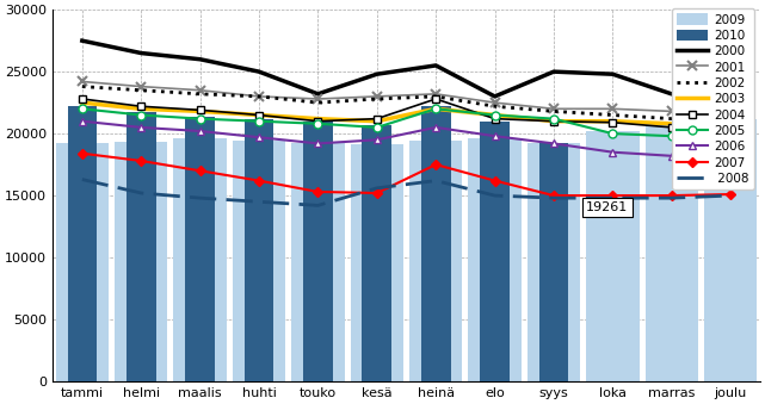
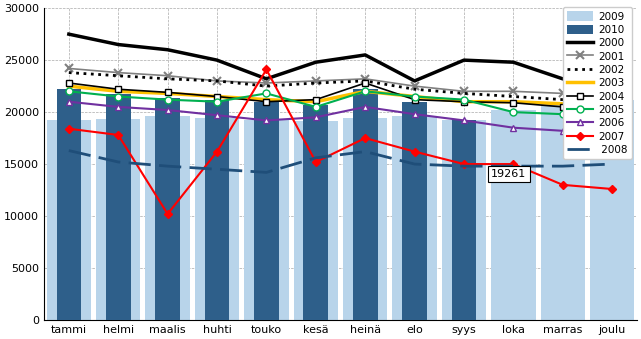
2007/maalis: 17000 -> 10200
2005/touko: 20800 -> 21800
2007/touko: 15300 -> 24100
2007/marras: 15000 -> 13000
2007/joulu: 15100 -> 12600
